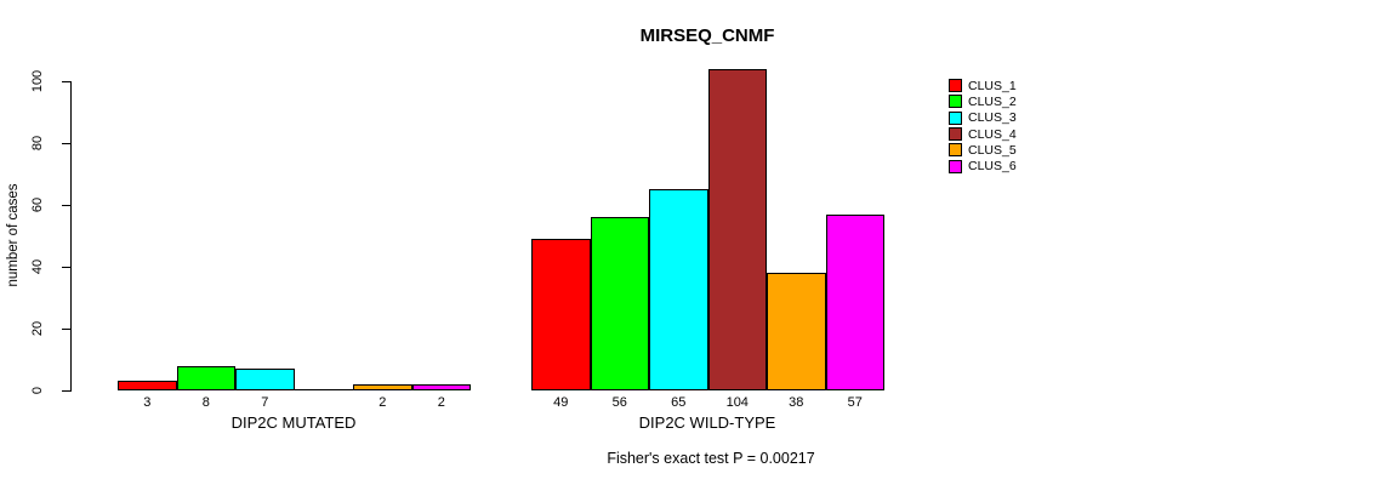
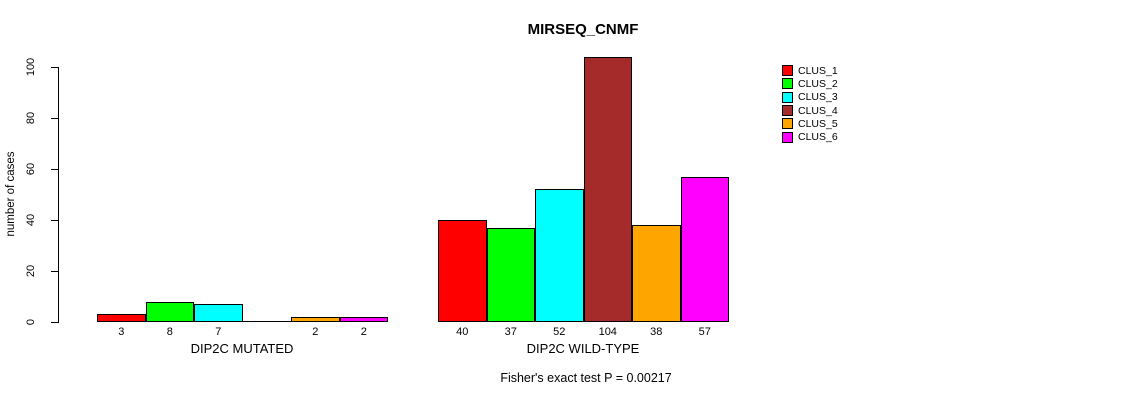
CLUS_1/DIP2C WILD-TYPE: 49 -> 40
CLUS_2/DIP2C WILD-TYPE: 56 -> 37
CLUS_3/DIP2C WILD-TYPE: 65 -> 52
